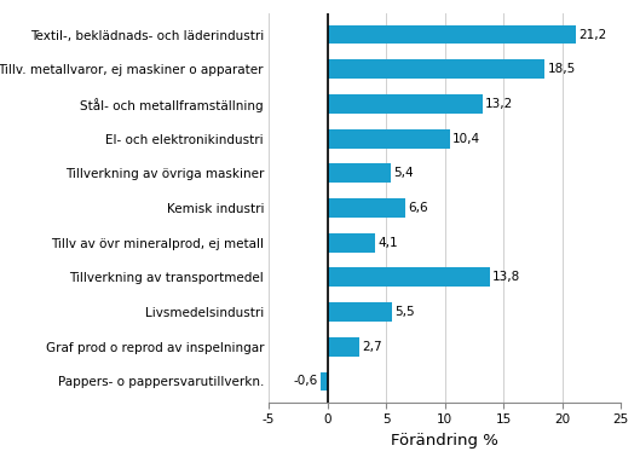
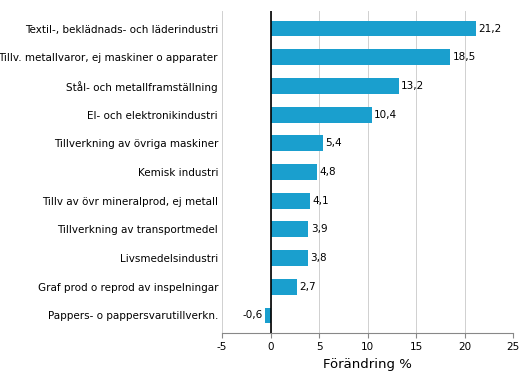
Kemisk industri: 6,6 -> 4,8
Tillverkning av transportmedel: 13,8 -> 3,9
Livsmedelsindustri: 5,5 -> 3,8
